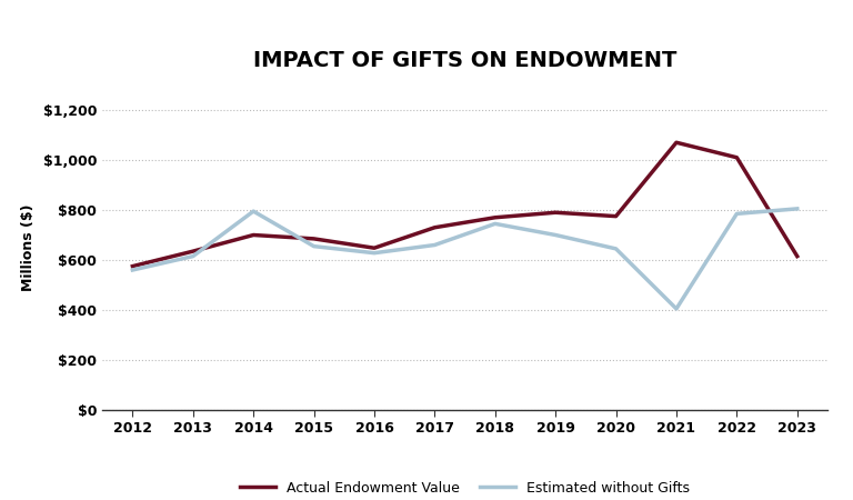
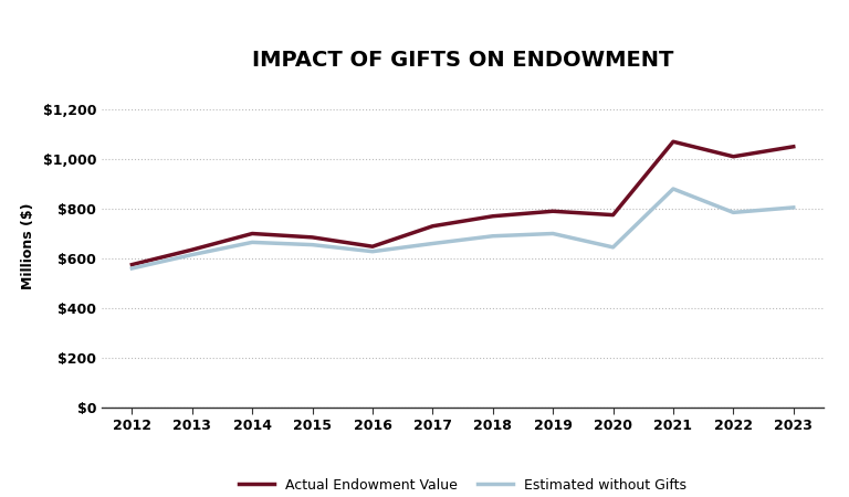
Estimated without Gifts/2014: $795 -> $665
Estimated without Gifts/2018: $745 -> $690
Estimated without Gifts/2021: $405 -> $880
Actual Endowment Value/2023: $615 -> $1,050
